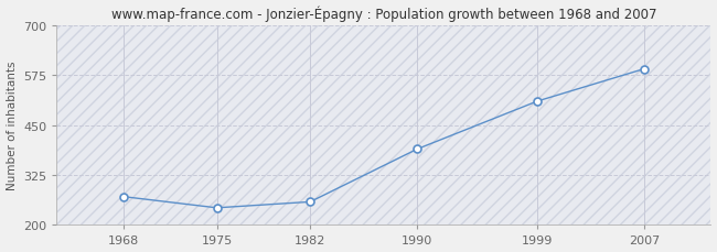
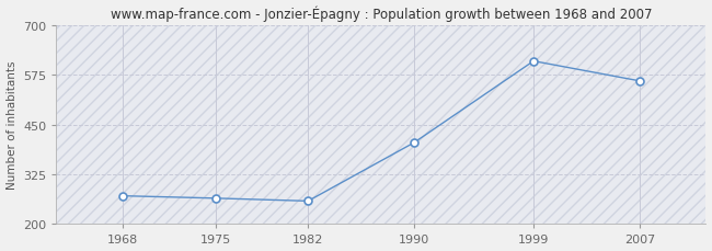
1975: 243 -> 265
1990: 390 -> 405
1999: 510 -> 610
2007: 591 -> 560
